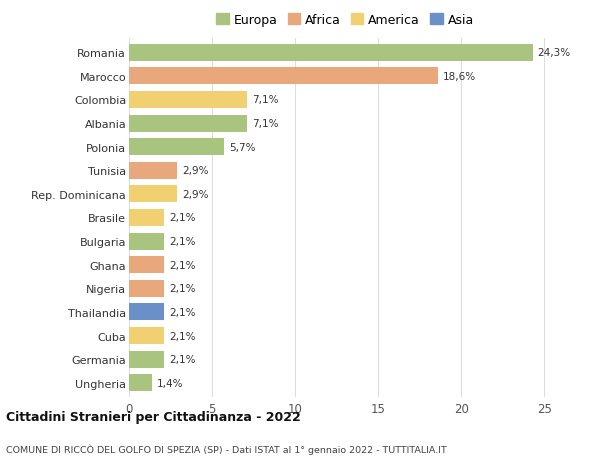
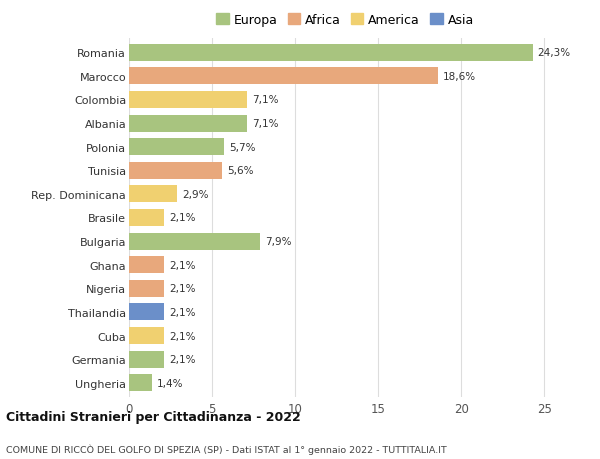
Tunisia: 2,9% -> 5,6%
Bulgaria: 2,1% -> 7,9%
